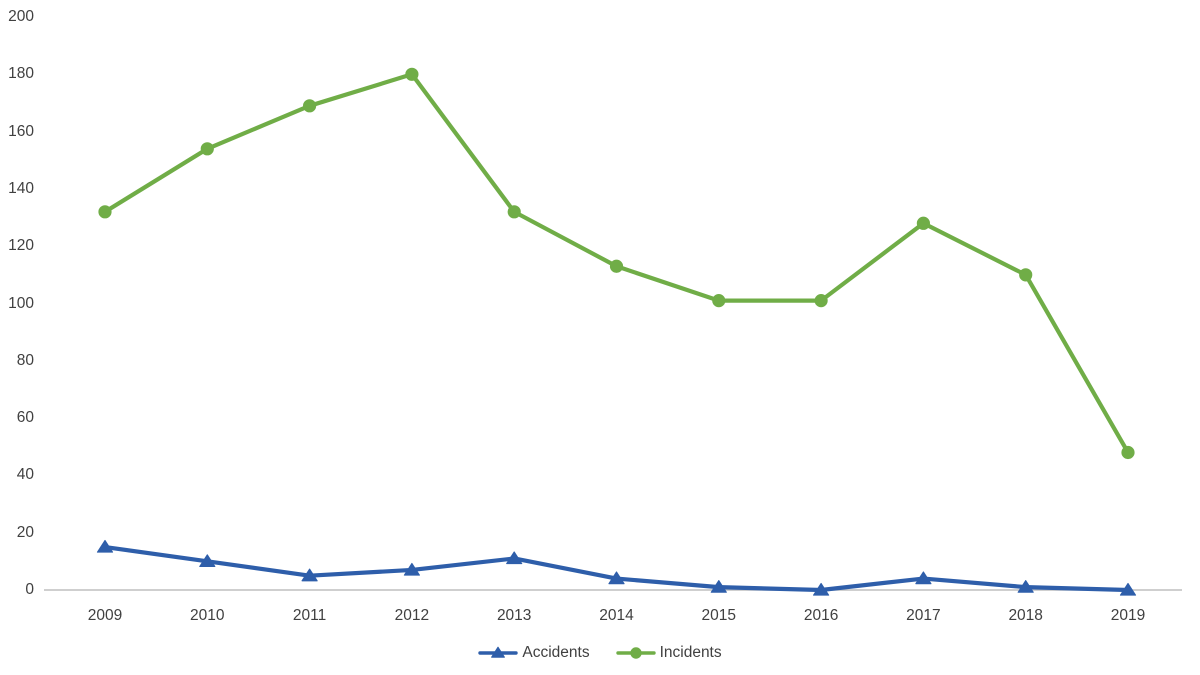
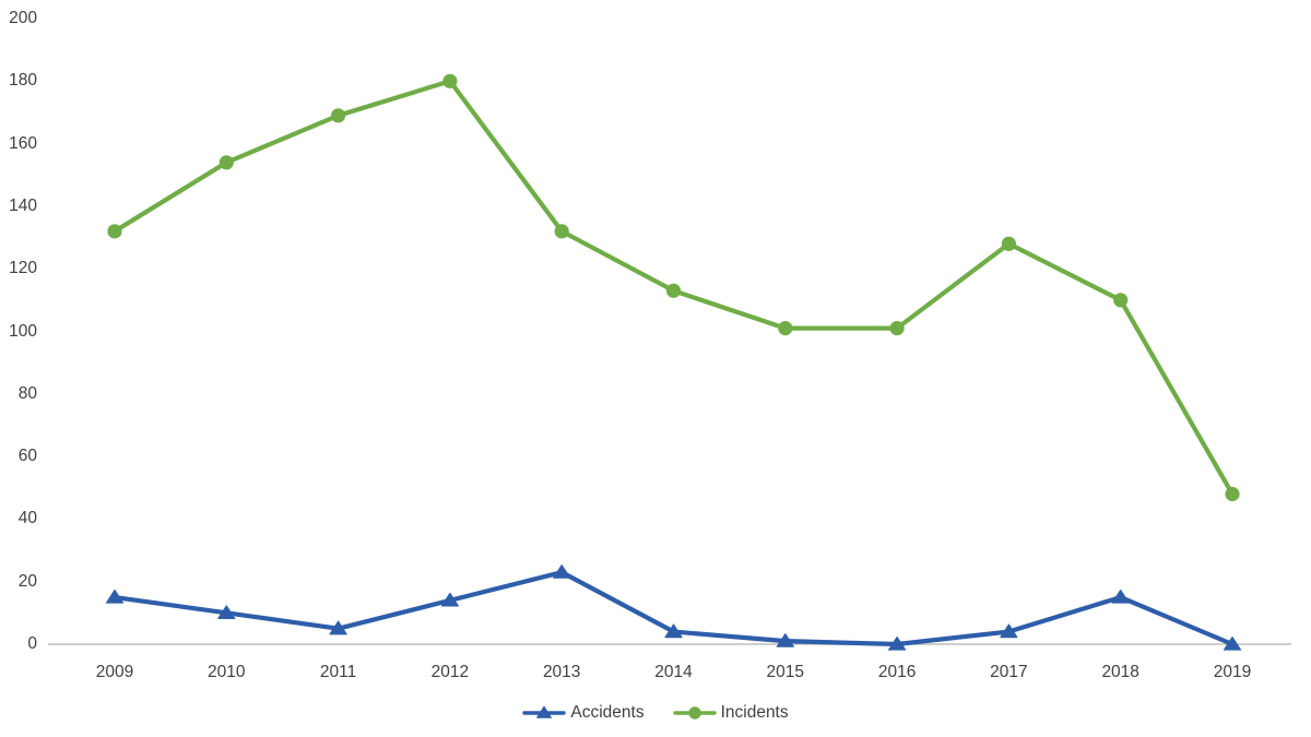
Accidents/2012: 7 -> 14
Accidents/2013: 11 -> 23
Accidents/2018: 1 -> 15
